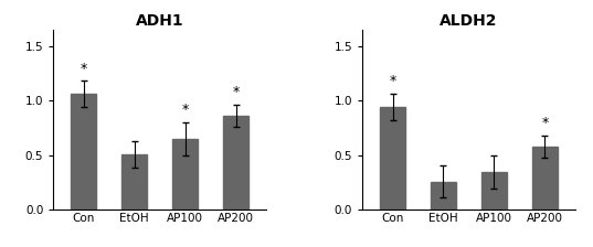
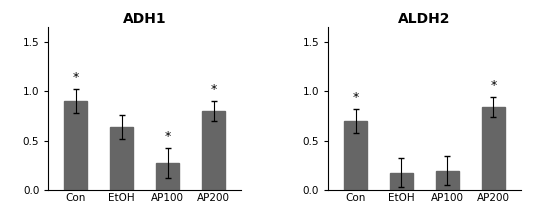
ADH1/Con: 1.06 -> 0.90
ADH1/EtOH: 0.51 -> 0.64
ADH1/AP100: 0.65 -> 0.28
ADH1/AP200: 0.86 -> 0.80
ALDH2/Con: 0.94 -> 0.70
ALDH2/EtOH: 0.26 -> 0.18
ALDH2/AP100: 0.35 -> 0.20
ALDH2/AP200: 0.58 -> 0.84
